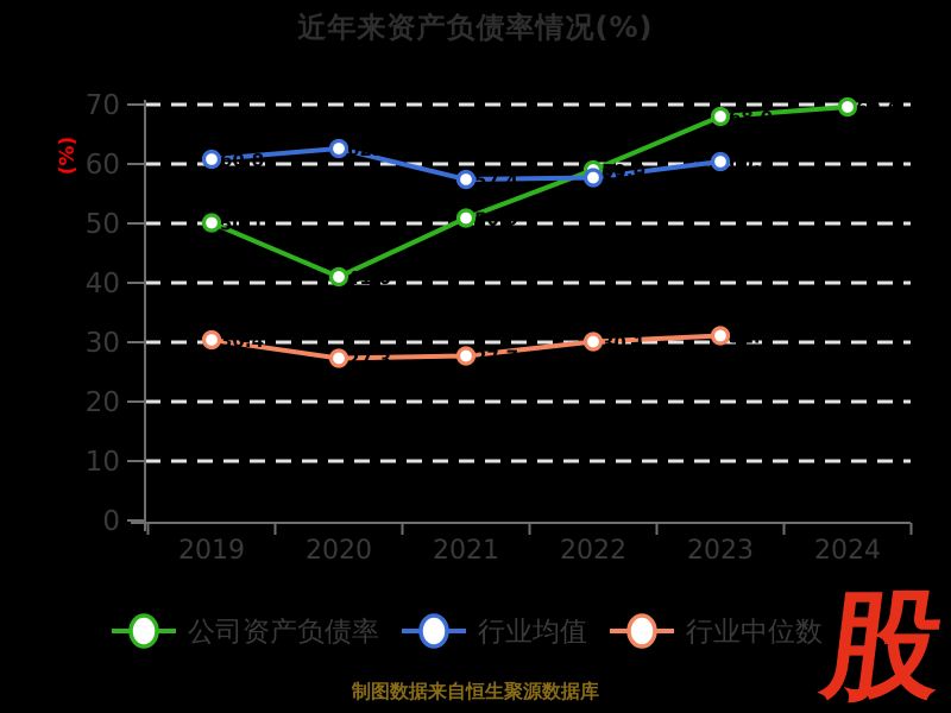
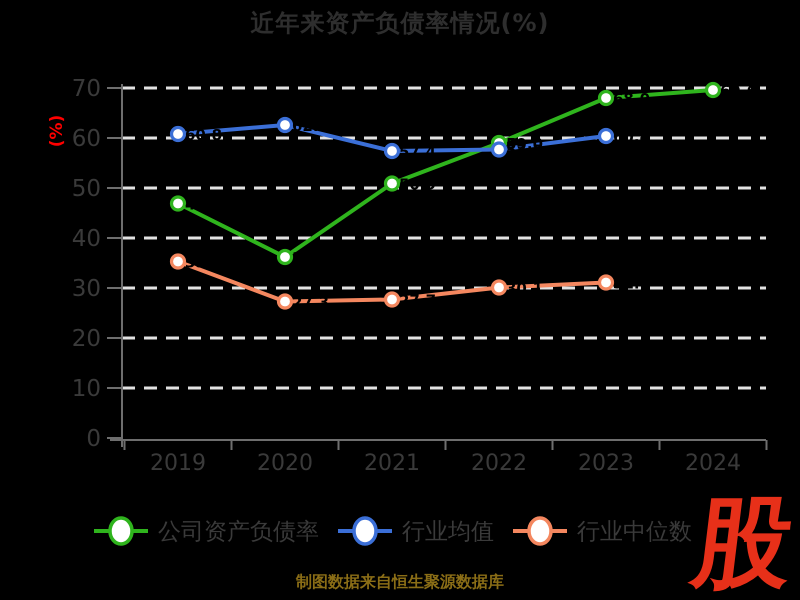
公司资产负债率/2019: 50.1 -> 46.9
行业中位数/2019: 30.4 -> 35.3
公司资产负债率/2020: 41.0 -> 36.2
